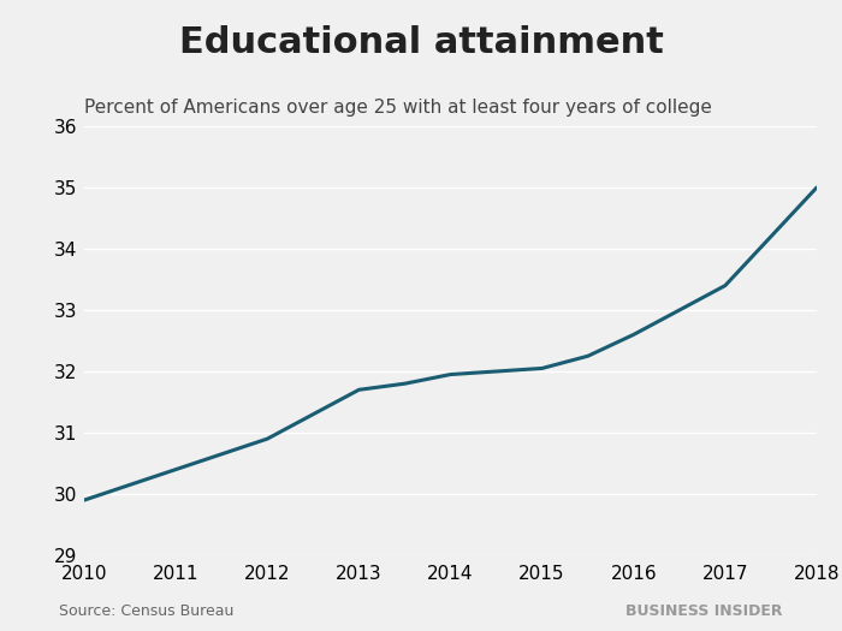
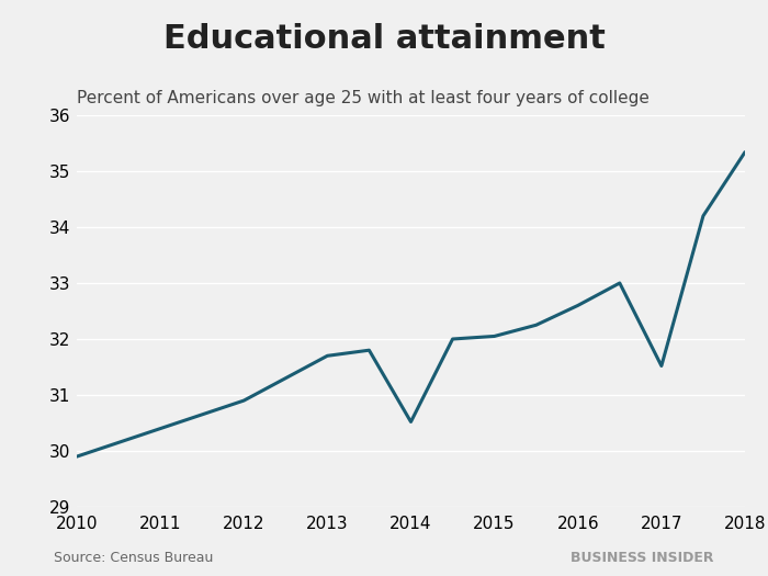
2014: 31.95 -> 30.52
2017: 33.40 -> 31.52
2018: 35.00 -> 35.34
